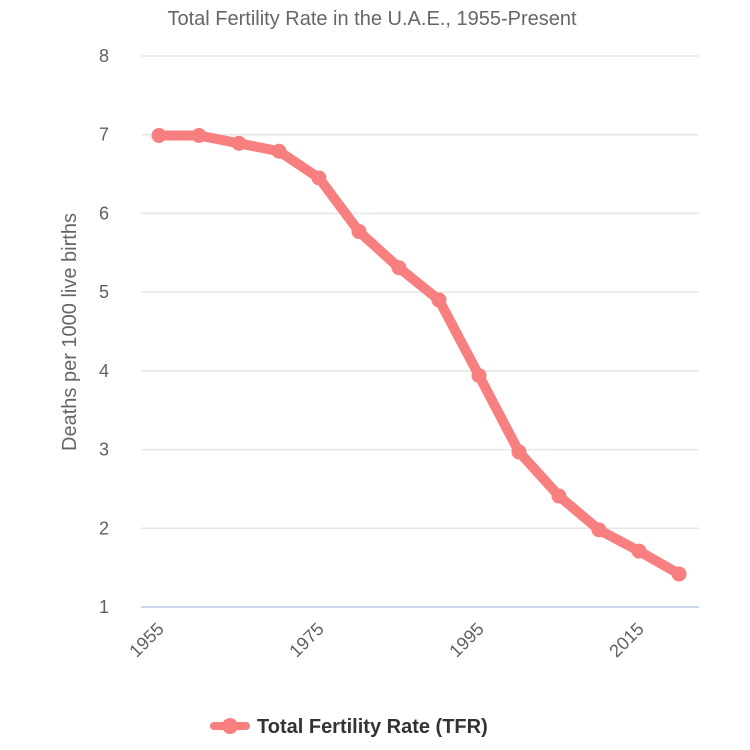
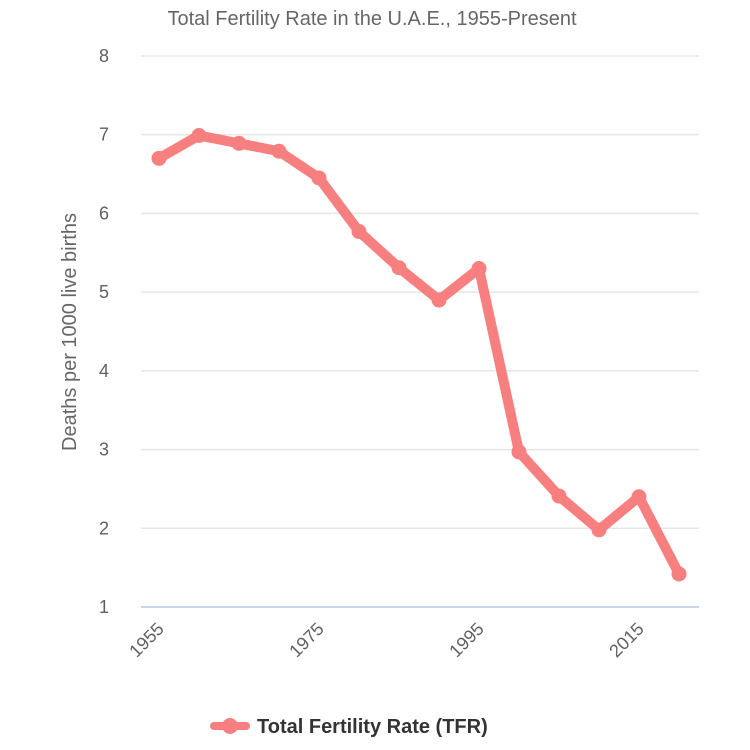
1955: 7.0 -> 6.7
1995: 3.9 -> 5.3
2015: 1.7 -> 2.4
